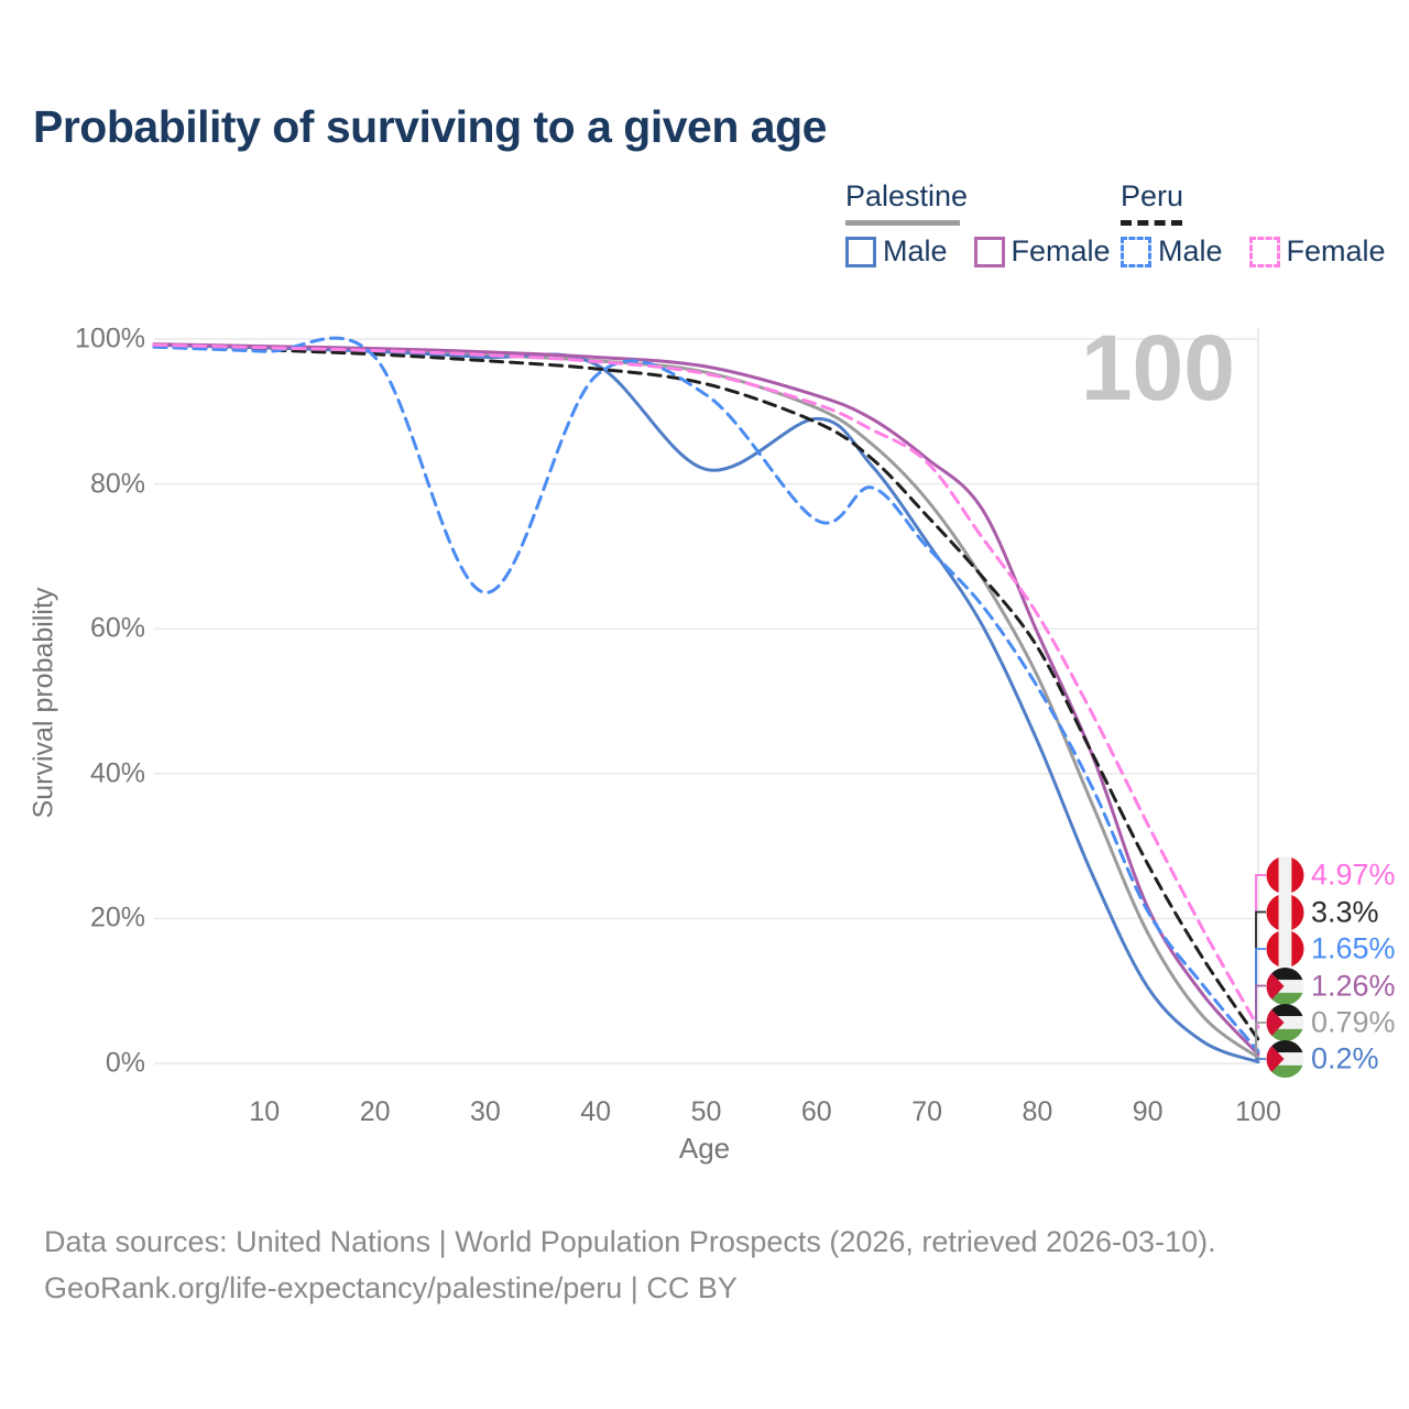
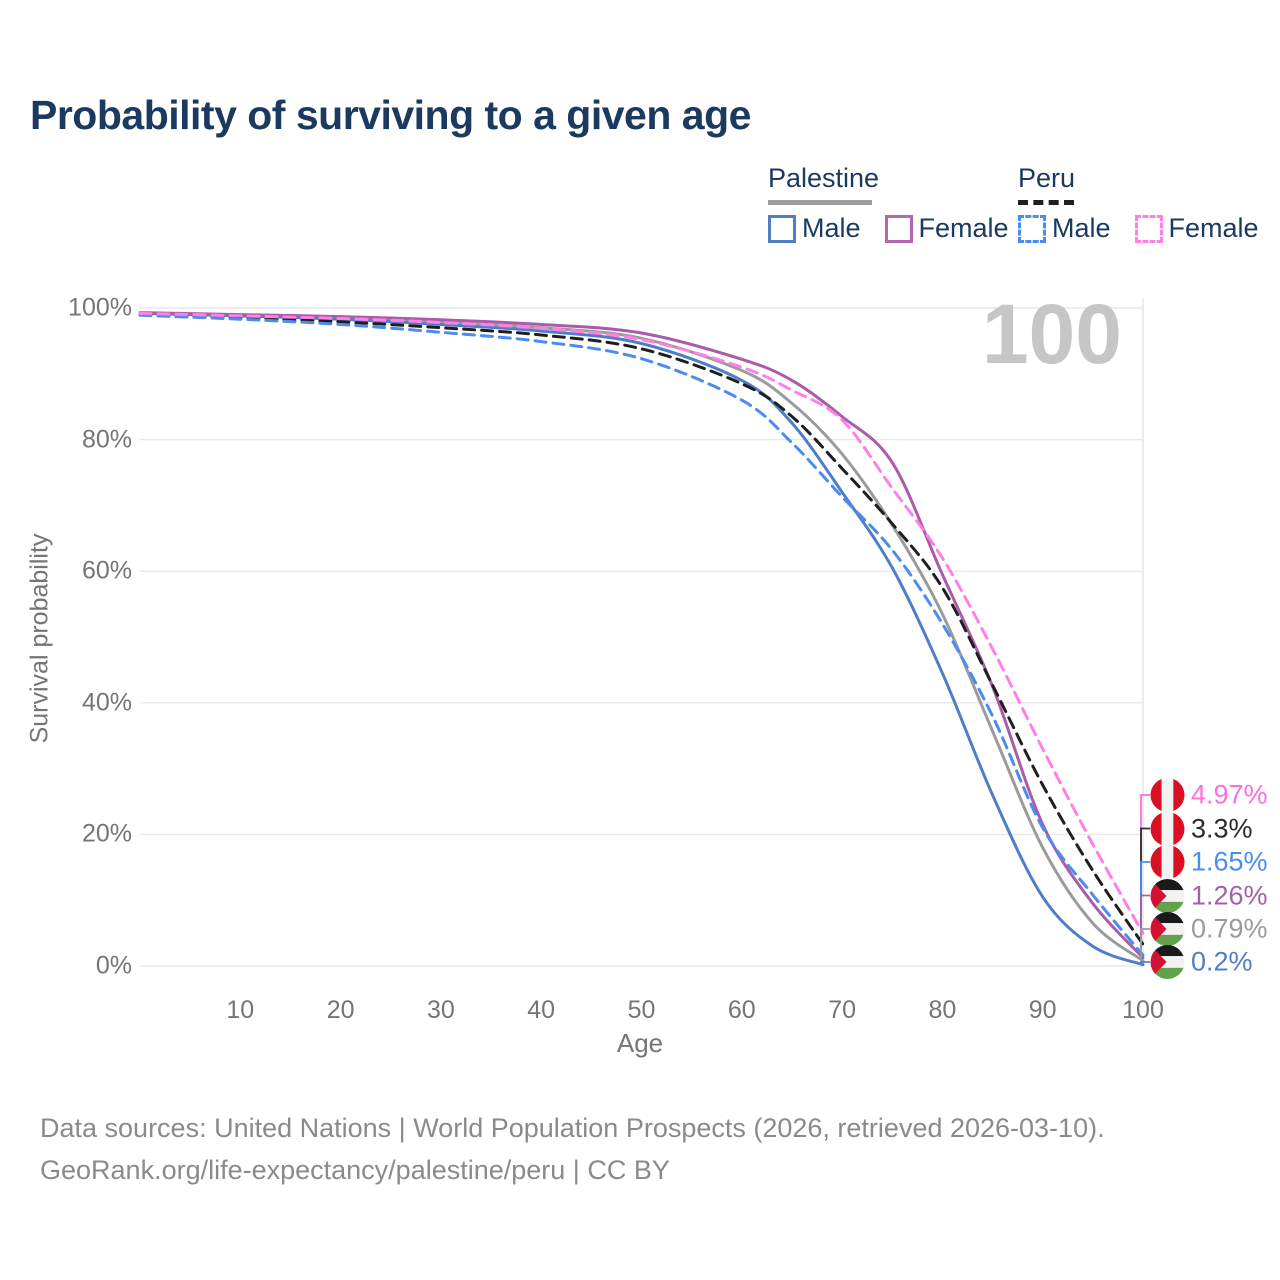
Peru Male/30: 65% -> 96%
Palestine Male/50: 82% -> 95%
Peru Male/60: 75% -> 86%
